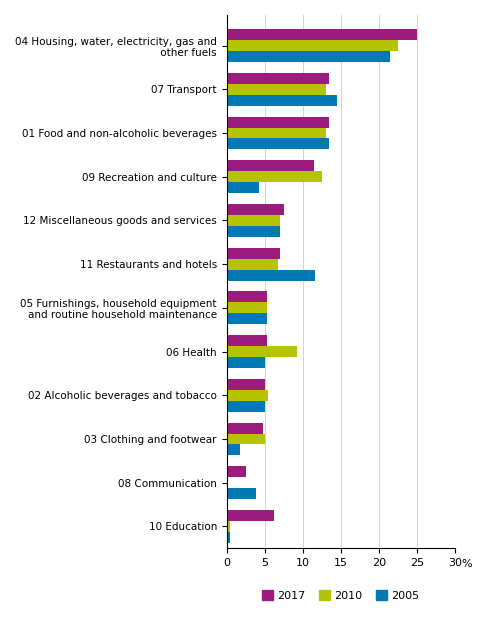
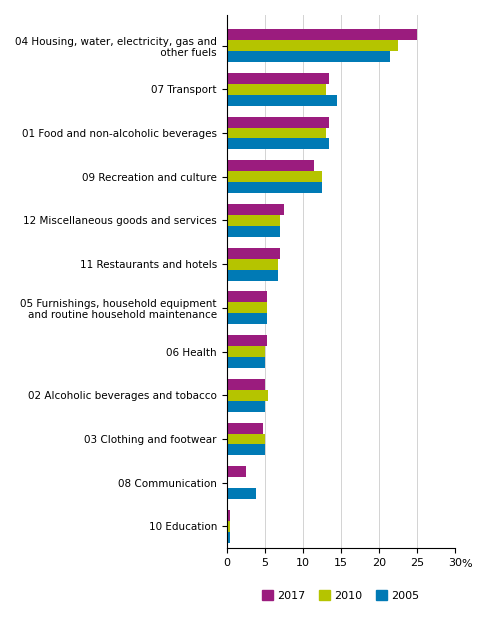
2005/09 Recreation and culture: 4.2 -> 12.5
2005/11 Restaurants and hotels: 11.6 -> 6.8
2010/06 Health: 9.2 -> 5.0
2005/03 Clothing and footwear: 1.8 -> 5.0
2017/10 Education: 6.2 -> 0.4
